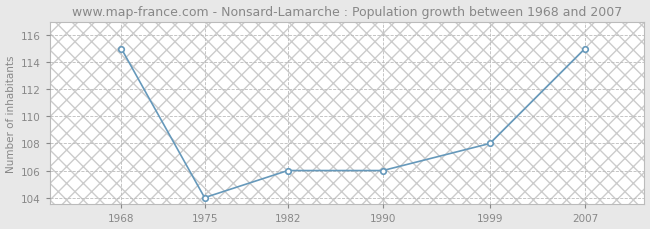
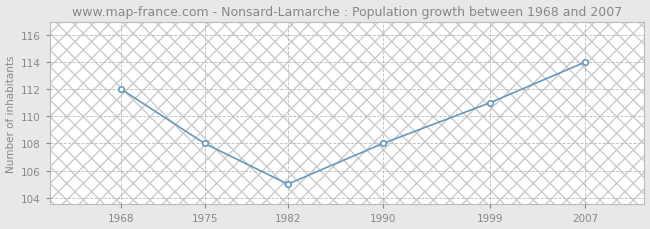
1968: 115 -> 112
1975: 104 -> 108
1982: 106 -> 105
1990: 106 -> 108
1999: 108 -> 111
2007: 115 -> 114
